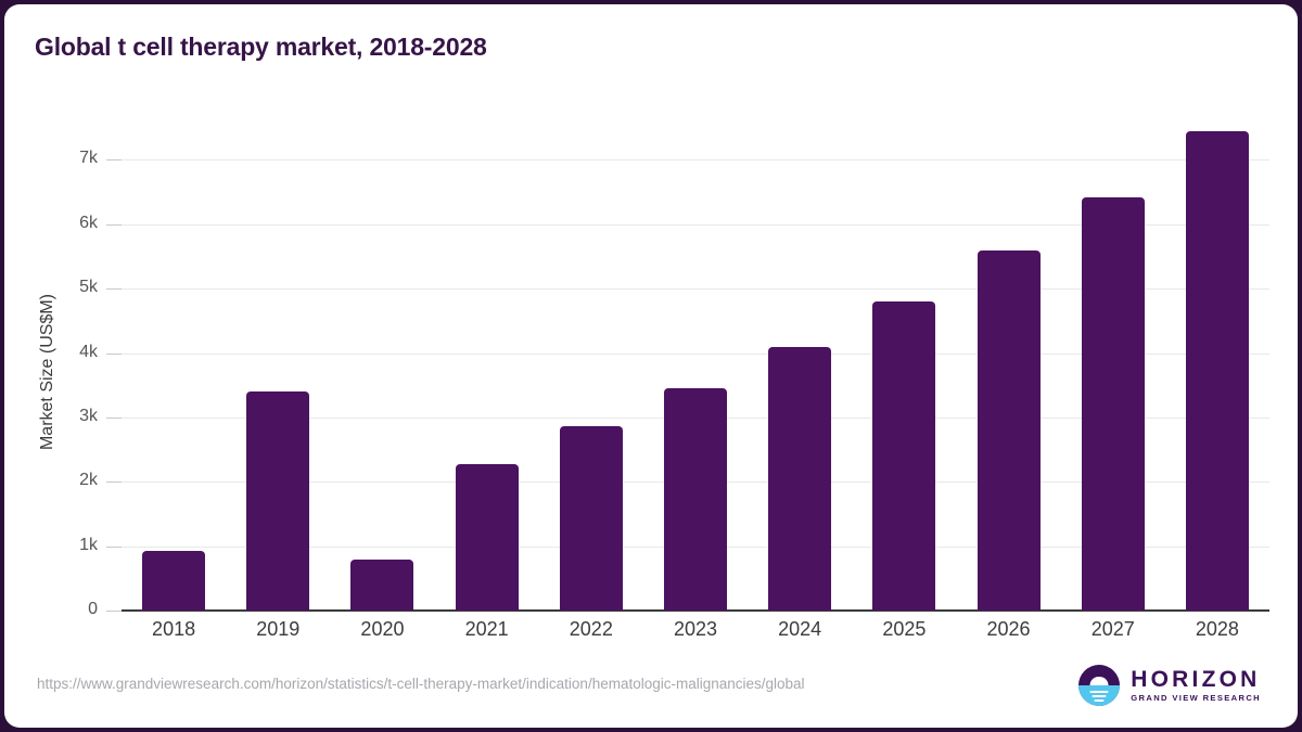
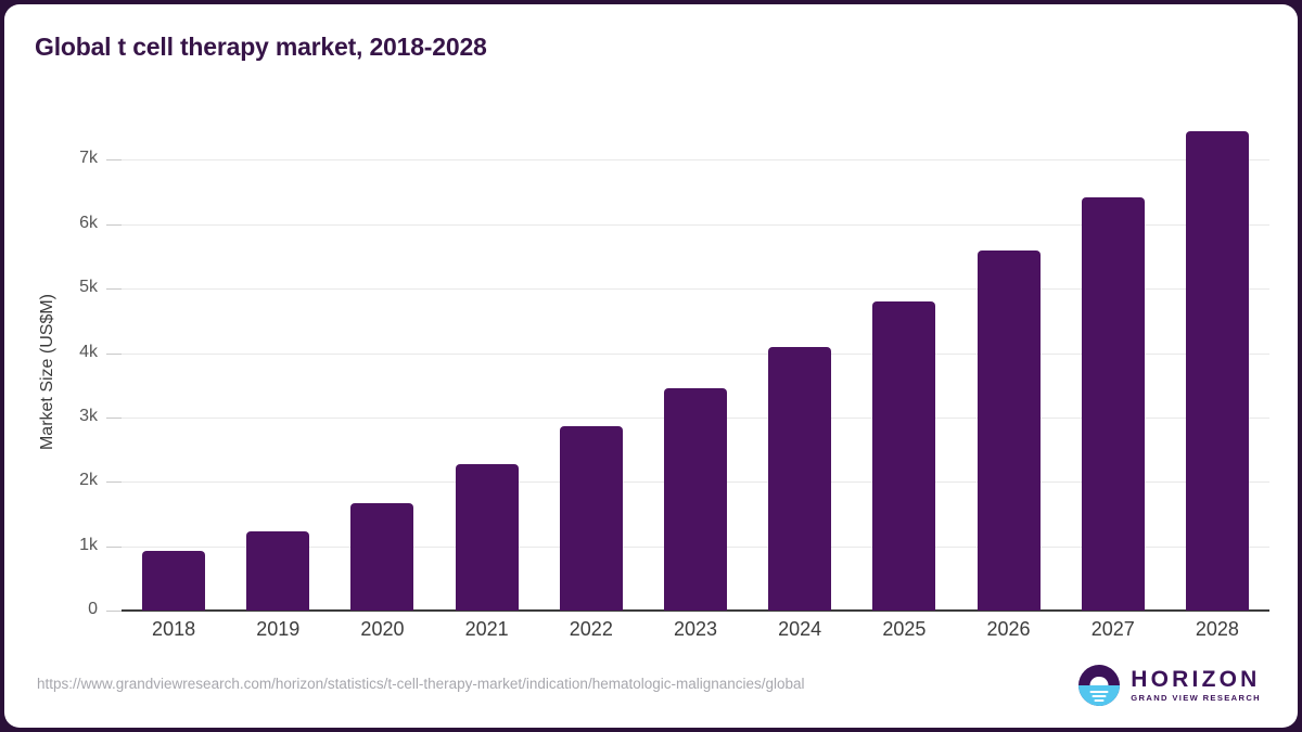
2019: 3.4k -> 1.2k
2020: 0.8k -> 1.7k
